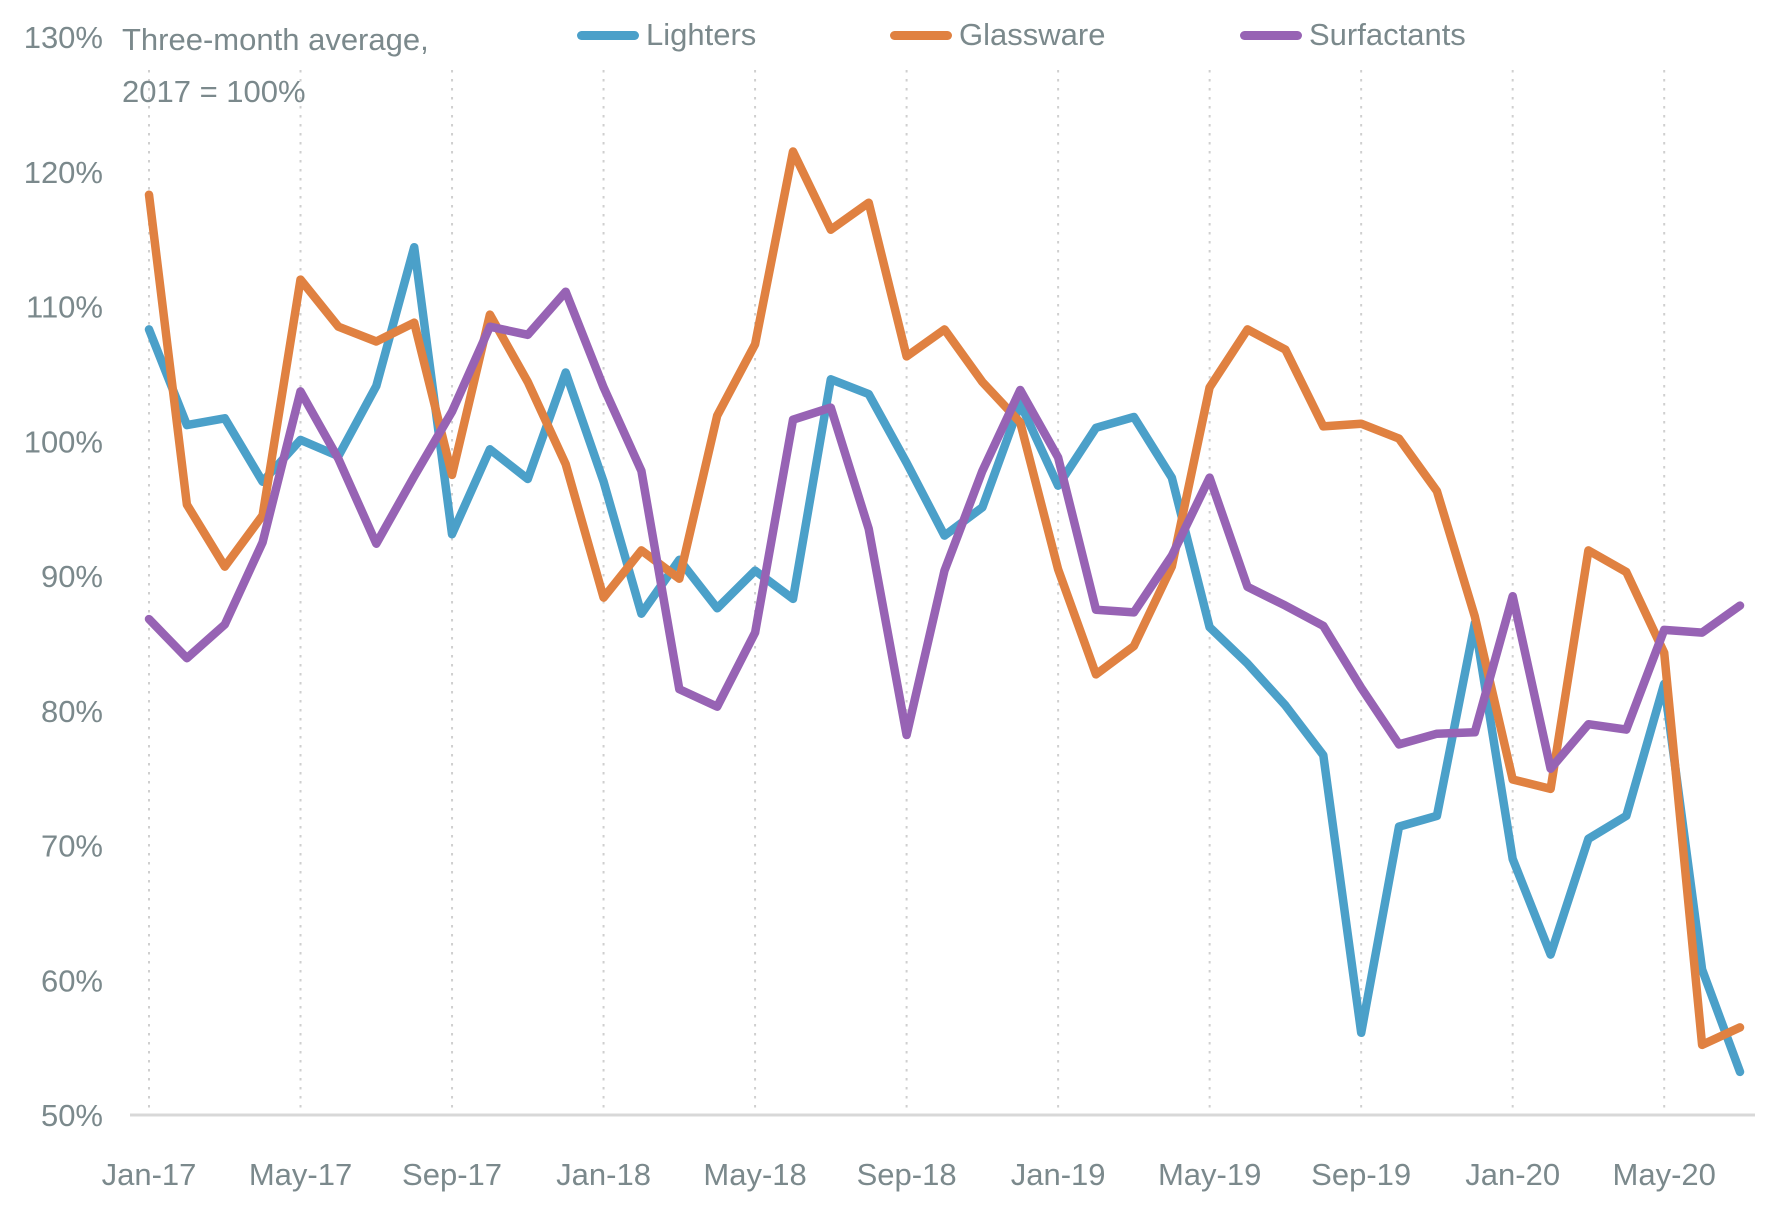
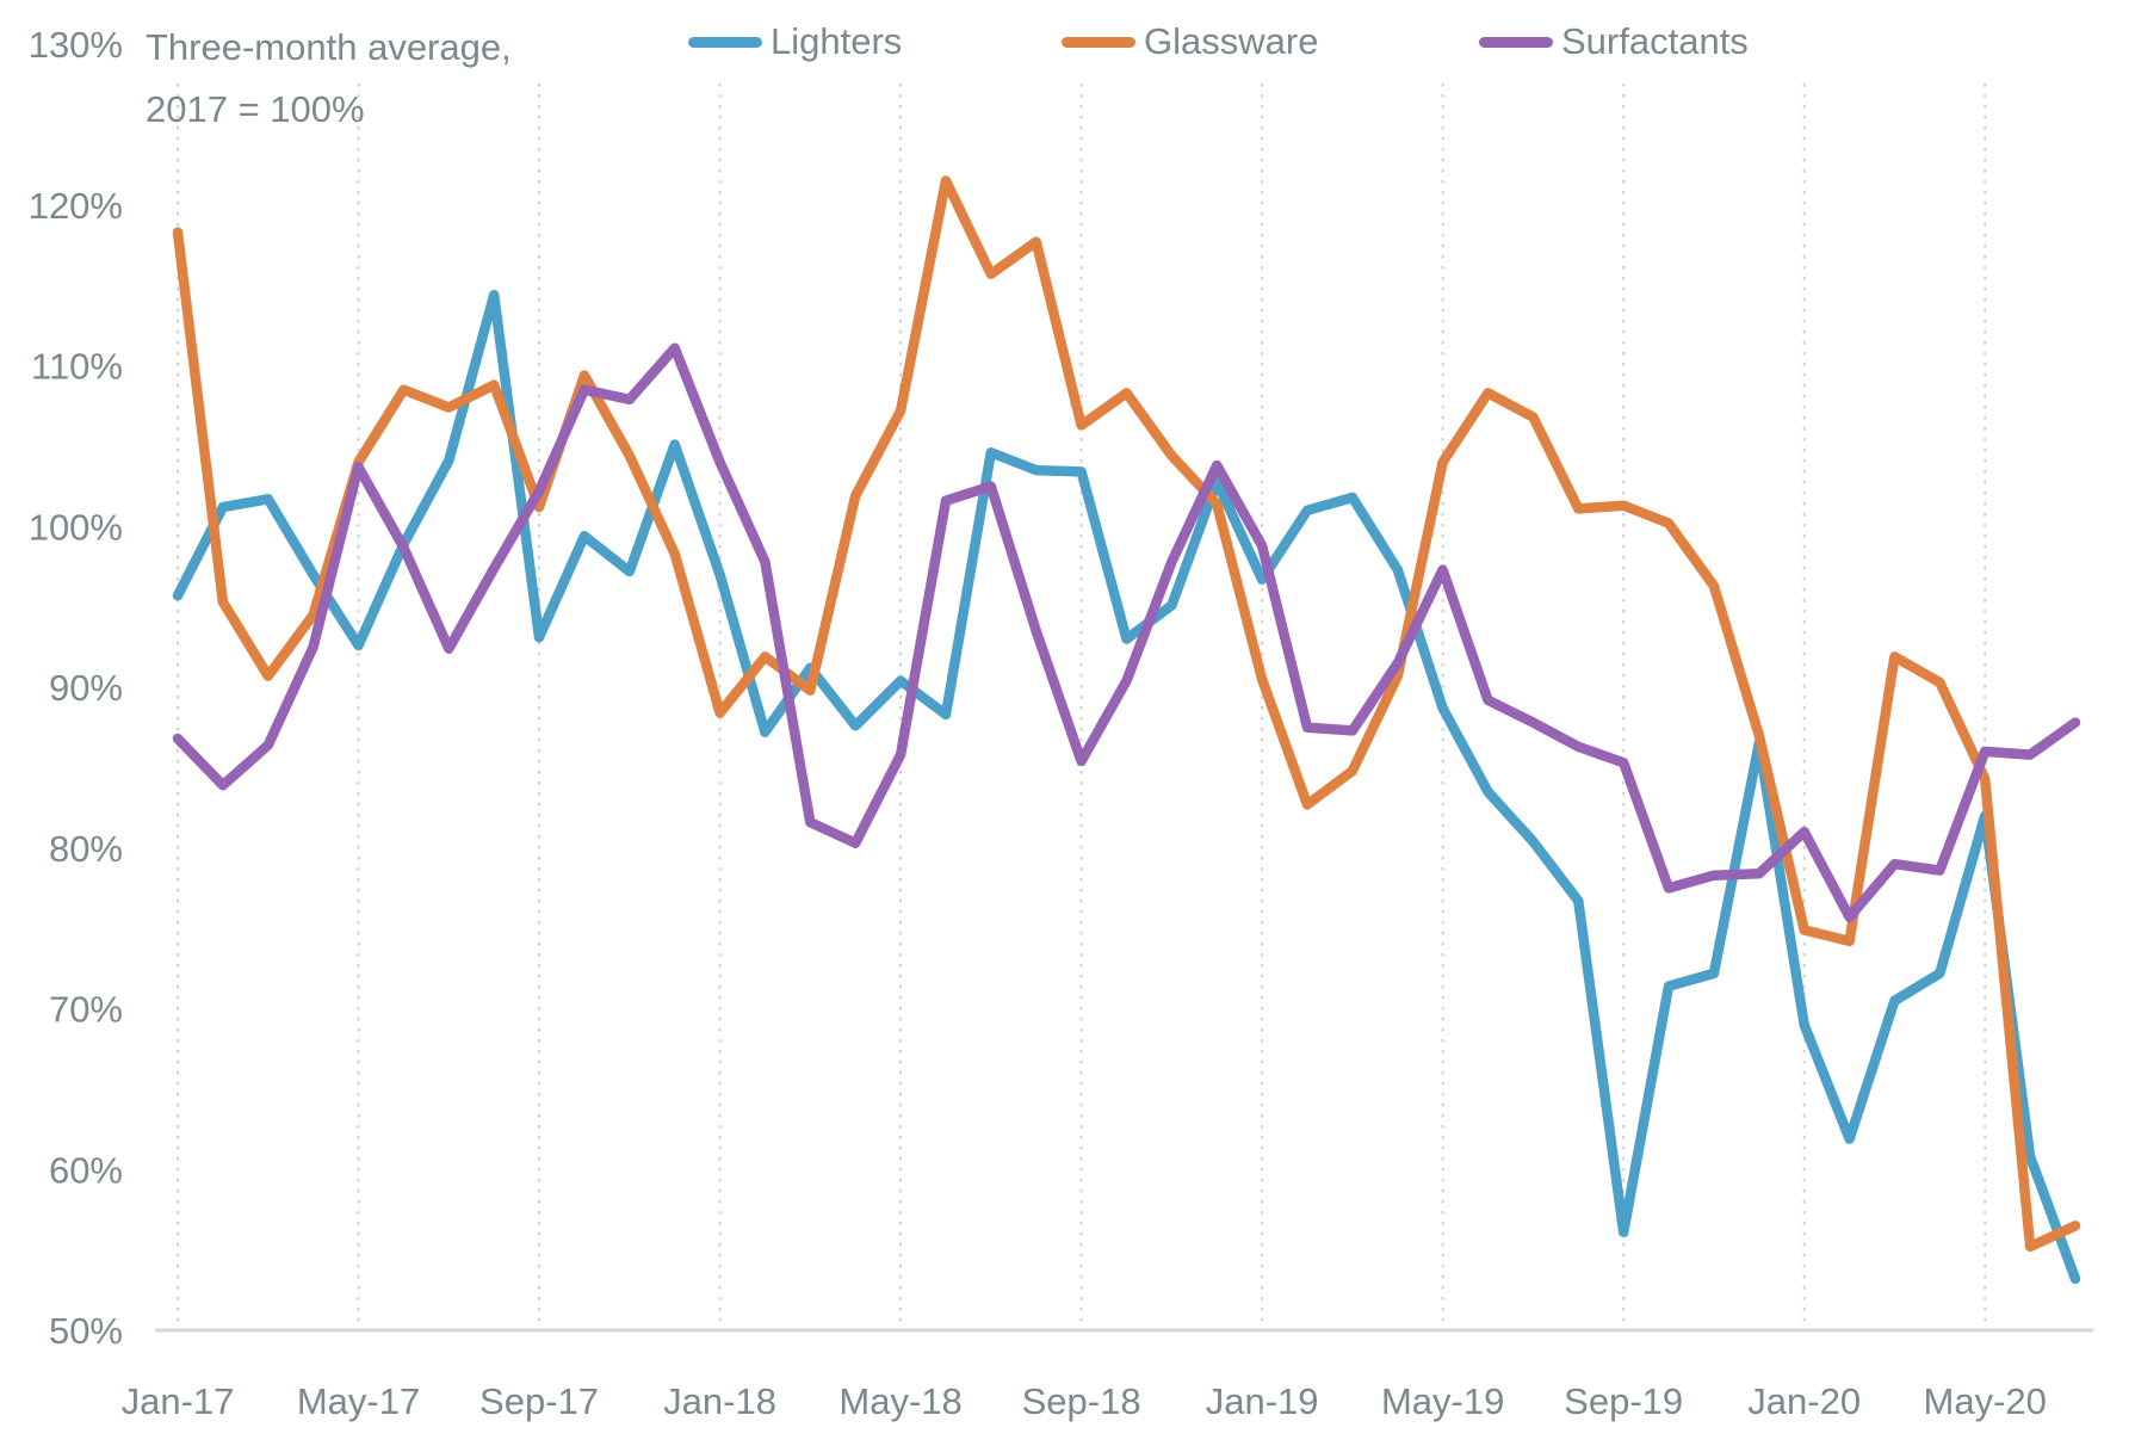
Lighters/Jan-17: 108.3% -> 95.7%
Lighters/May-17: 100.1% -> 92.6%
Glassware/May-17: 112.0% -> 104.0%
Glassware/Sep-17: 97.5% -> 101.2%
Lighters/Sep-18: 98.4% -> 103.4%
Surfactants/Sep-18: 78.2% -> 85.4%
Lighters/May-19: 86.2% -> 88.7%
Surfactants/Sep-19: 81.7% -> 85.3%
Surfactants/Jan-20: 88.5% -> 81.0%
